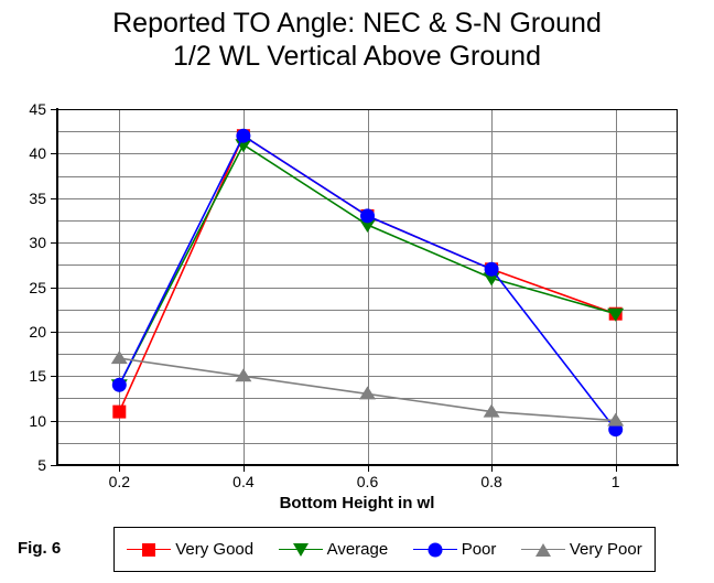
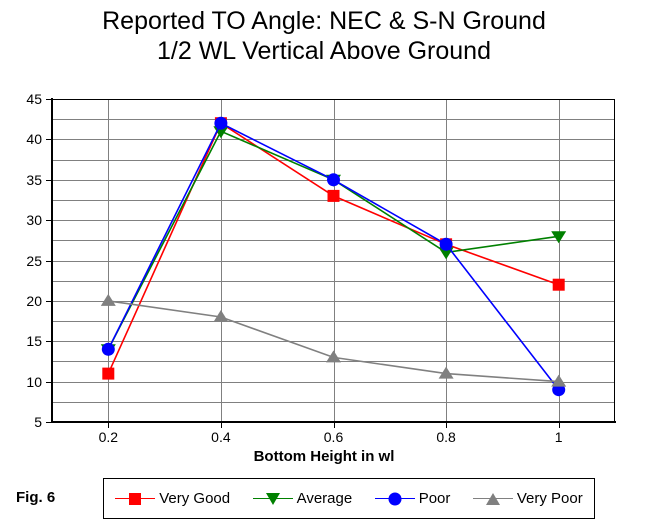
Very Poor/0.2: 17 -> 20
Very Poor/0.4: 15 -> 18
Average/0.6: 32 -> 35
Poor/0.6: 33 -> 35
Average/1: 22 -> 28
